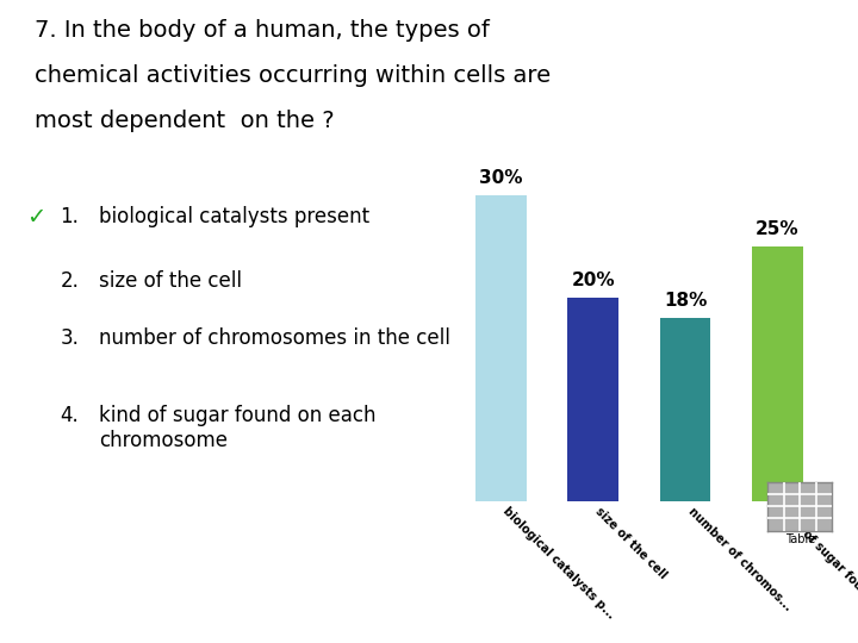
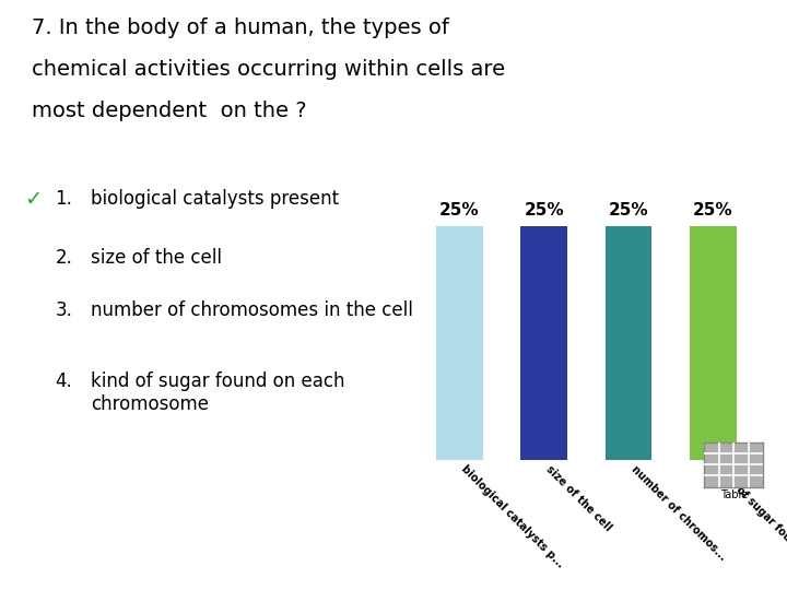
biological catalysts p...: 30% -> 25%
size of the cell: 20% -> 25%
number of chromos...: 18% -> 25%
